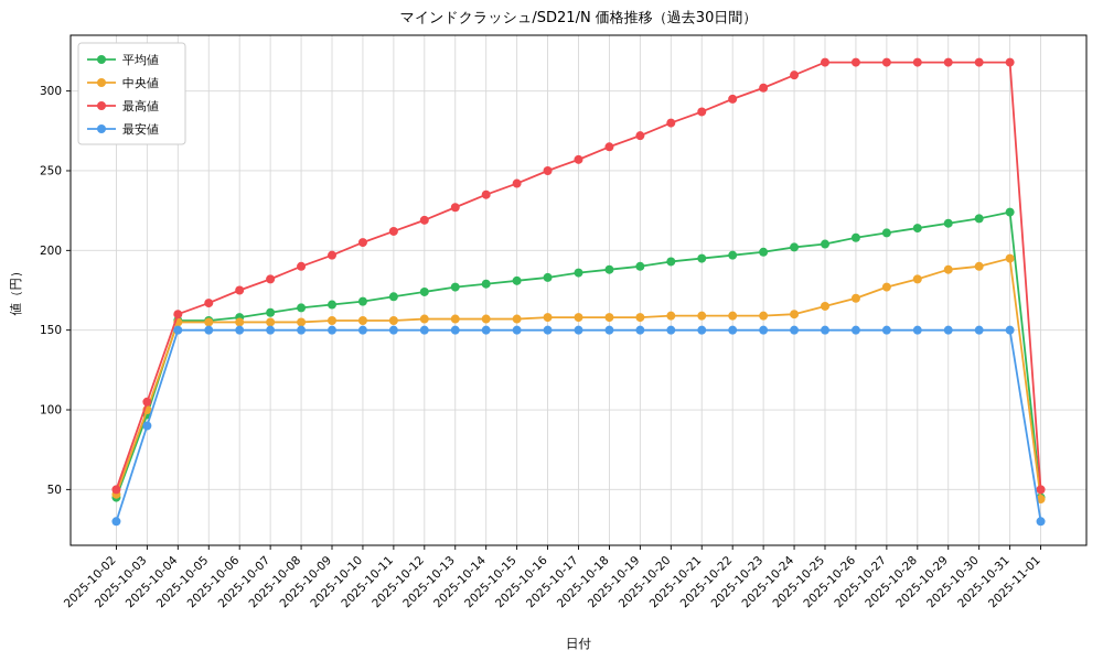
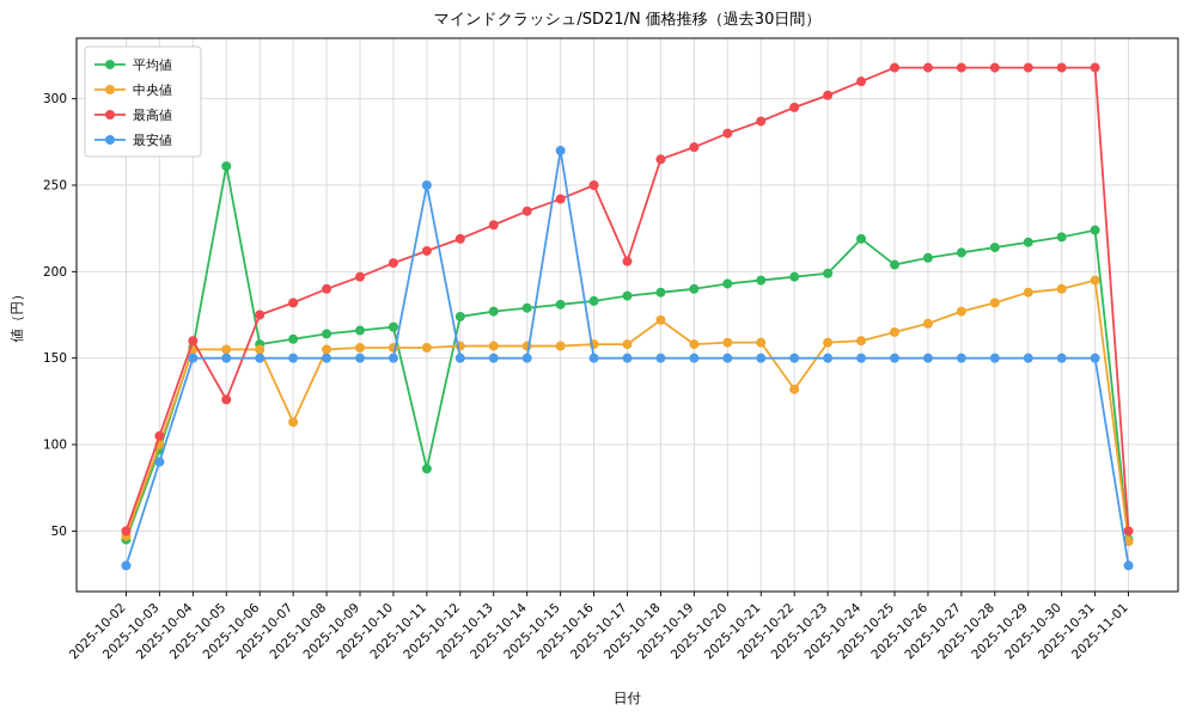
平均値/2025-10-05: 156 -> 261
最高値/2025-10-05: 167 -> 126
中央値/2025-10-07: 155 -> 113
平均値/2025-10-11: 171 -> 86
最安値/2025-10-11: 150 -> 250
最安値/2025-10-15: 150 -> 270
最高値/2025-10-17: 257 -> 206
中央値/2025-10-18: 158 -> 172
中央値/2025-10-22: 159 -> 132
平均値/2025-10-24: 202 -> 219
